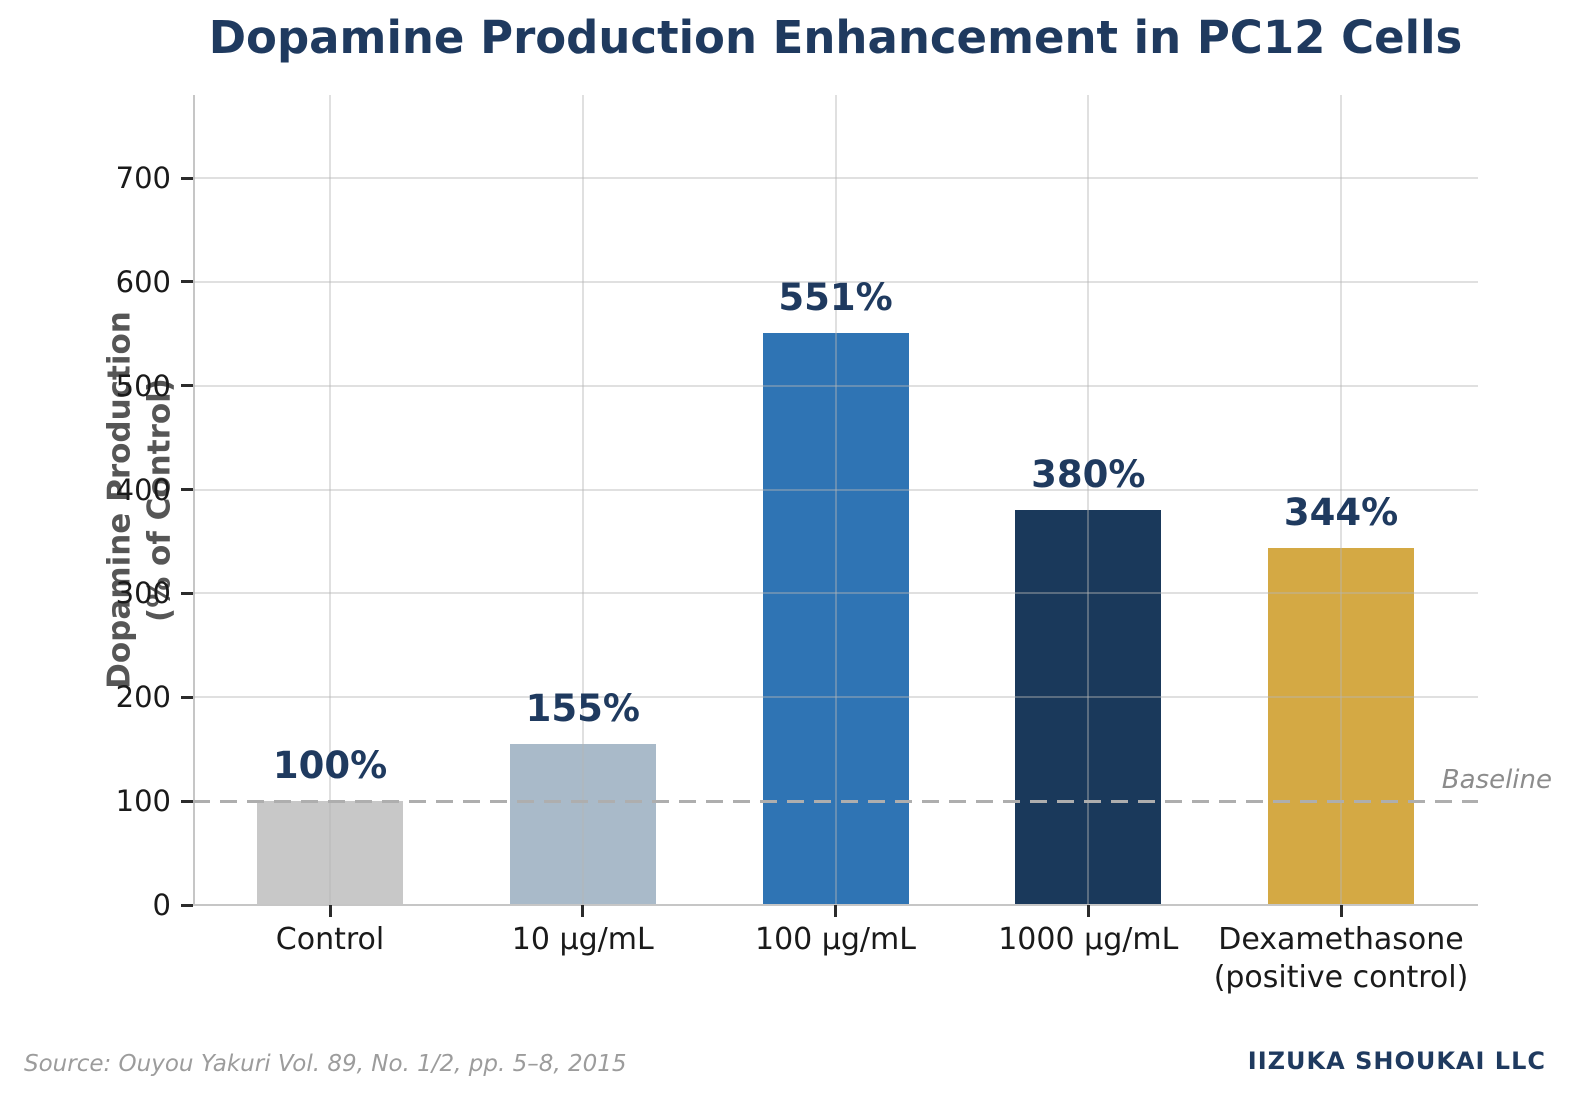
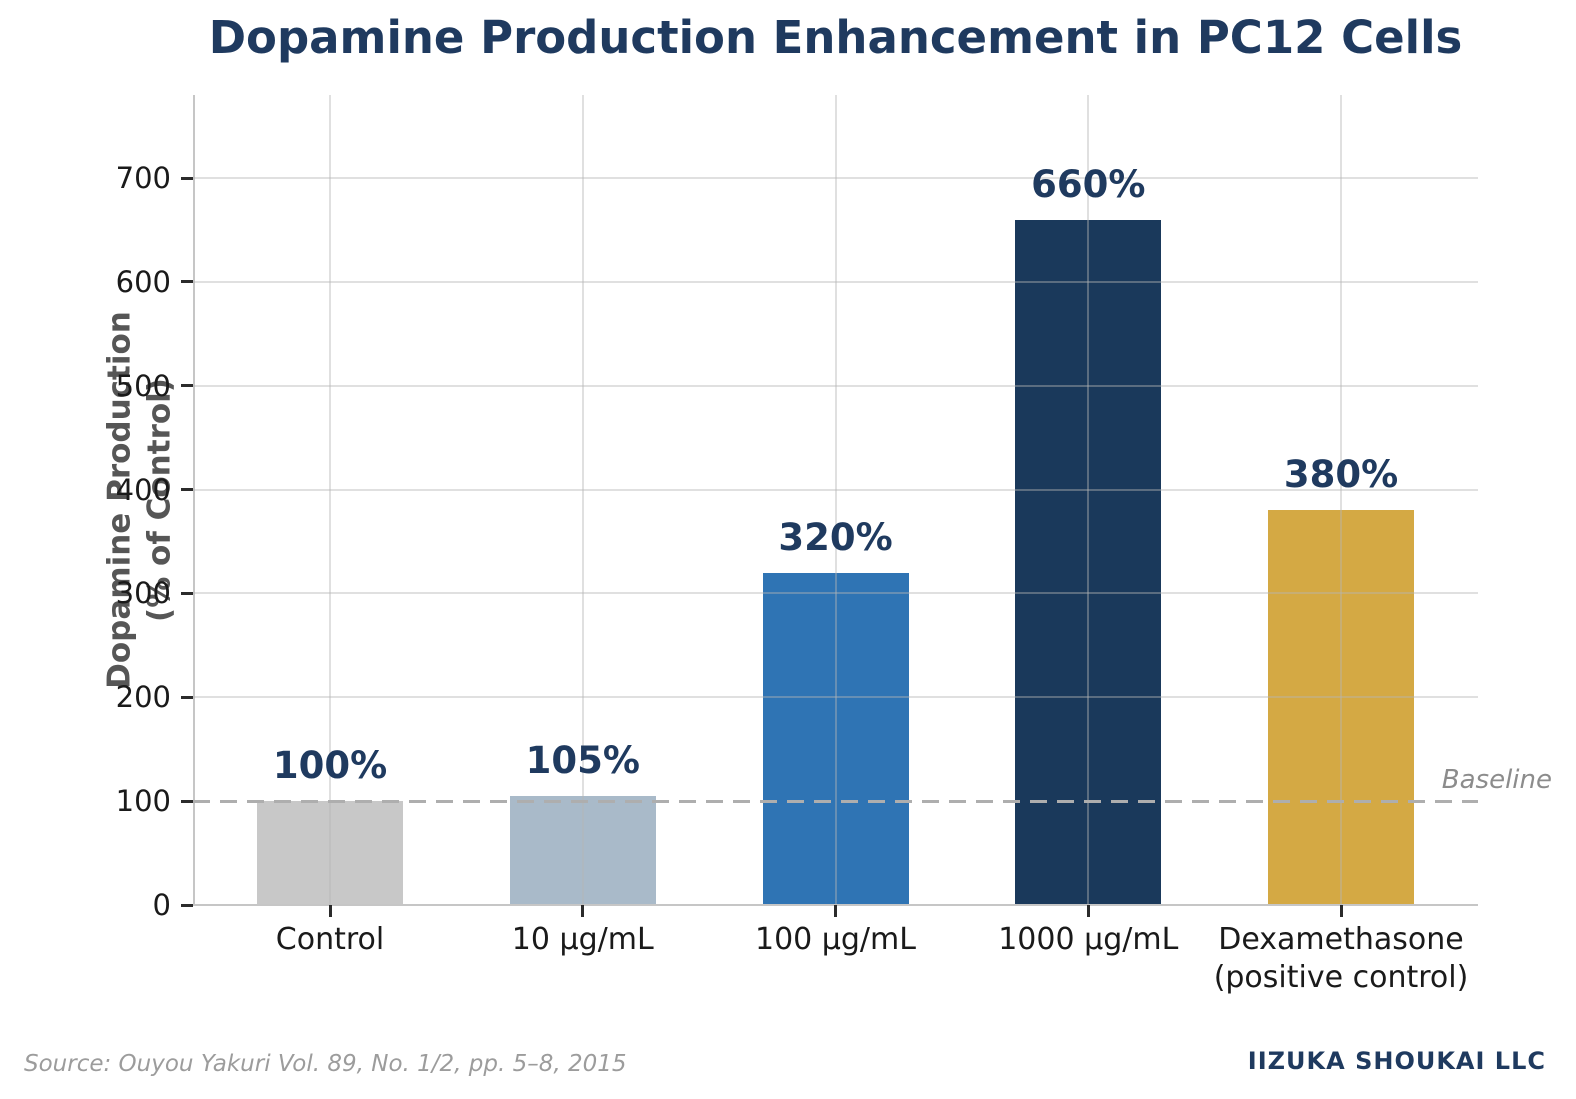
10 μg/mL: 155% -> 105%
100 μg/mL: 551% -> 320%
1000 μg/mL: 380% -> 660%
Dexamethasone (positive control): 344% -> 380%
